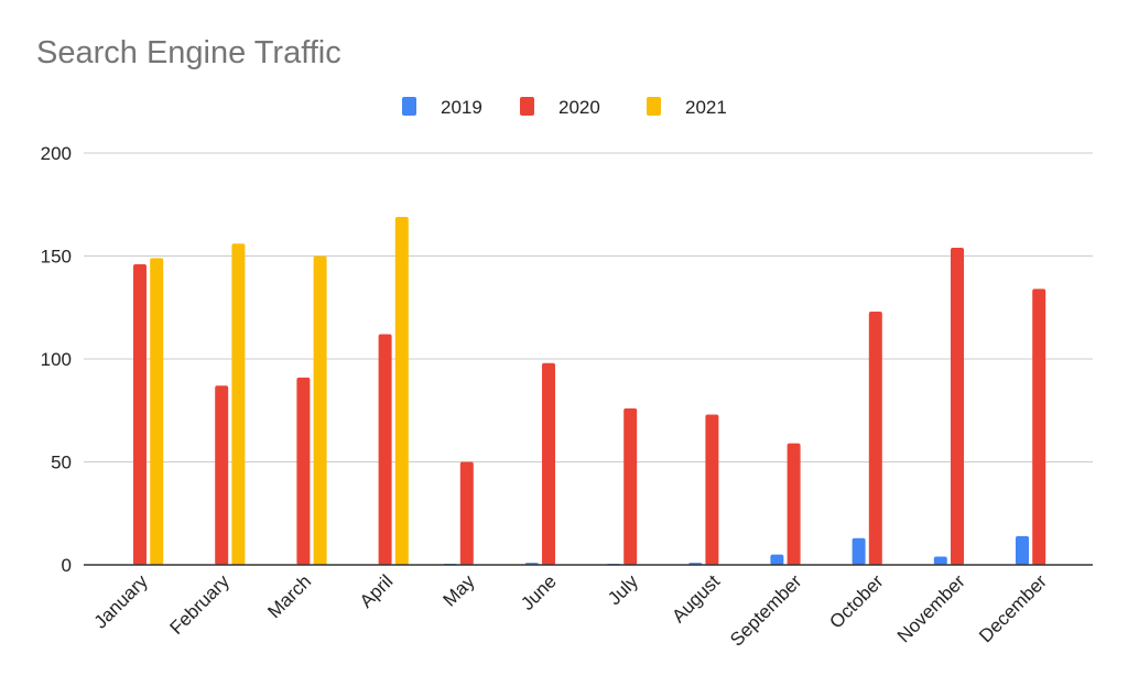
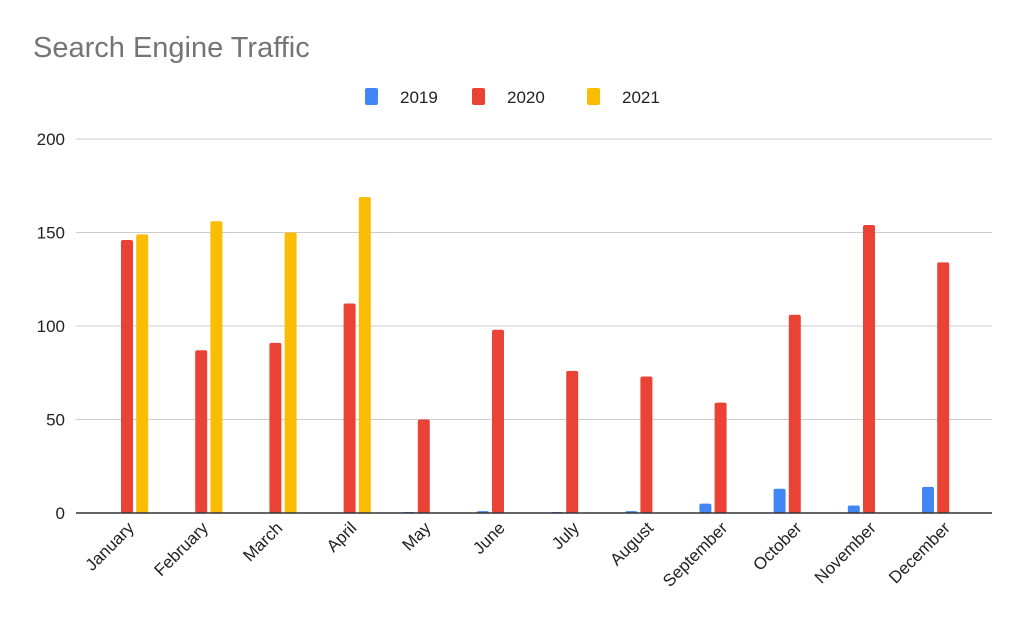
2020/October: 123 -> 106
